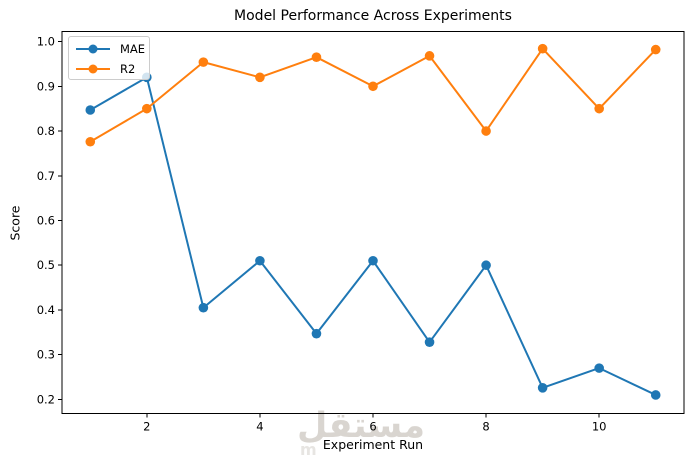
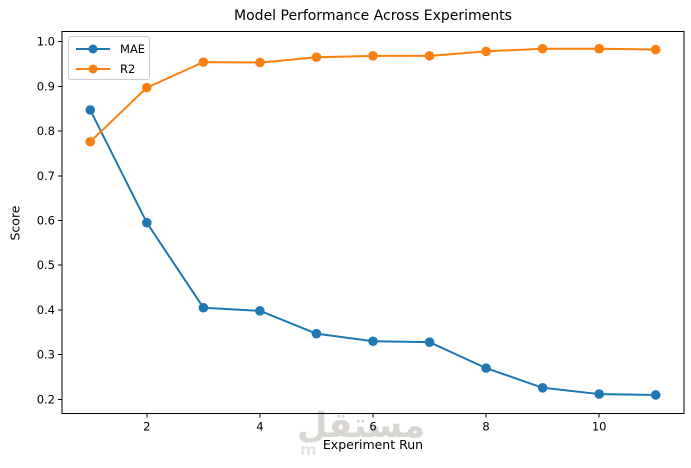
MAE/2: 0.92 -> 0.59
R2/2: 0.85 -> 0.90
MAE/4: 0.51 -> 0.40
R2/4: 0.92 -> 0.95
MAE/6: 0.51 -> 0.33
R2/6: 0.90 -> 0.97
MAE/8: 0.50 -> 0.27
R2/8: 0.80 -> 0.98
MAE/10: 0.27 -> 0.21
R2/10: 0.85 -> 0.98
